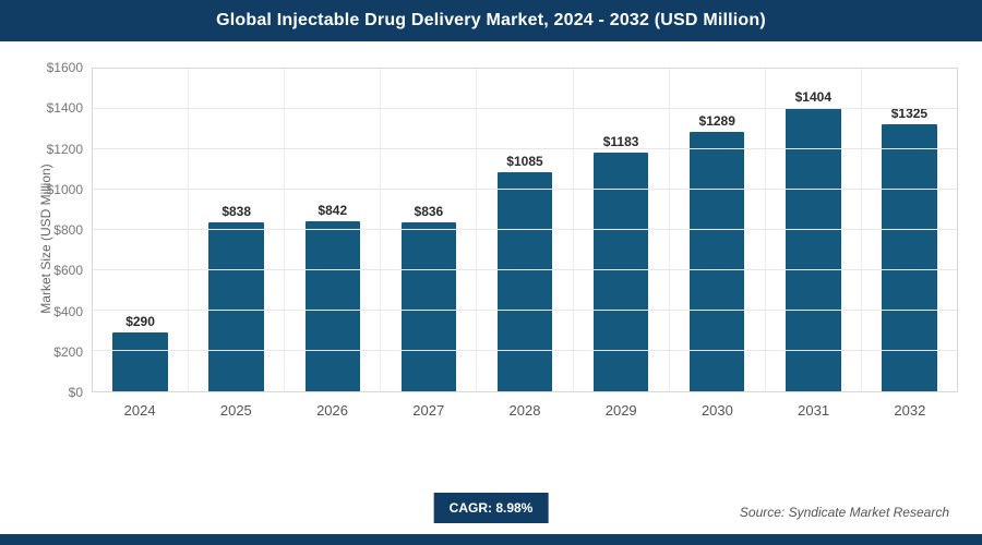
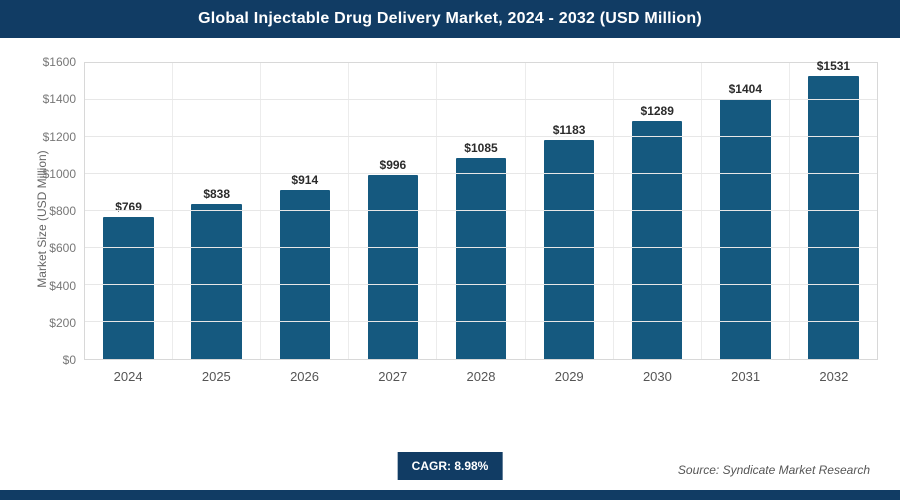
2024: $290 -> $769
2026: $842 -> $914
2027: $836 -> $996
2032: $1325 -> $1531
